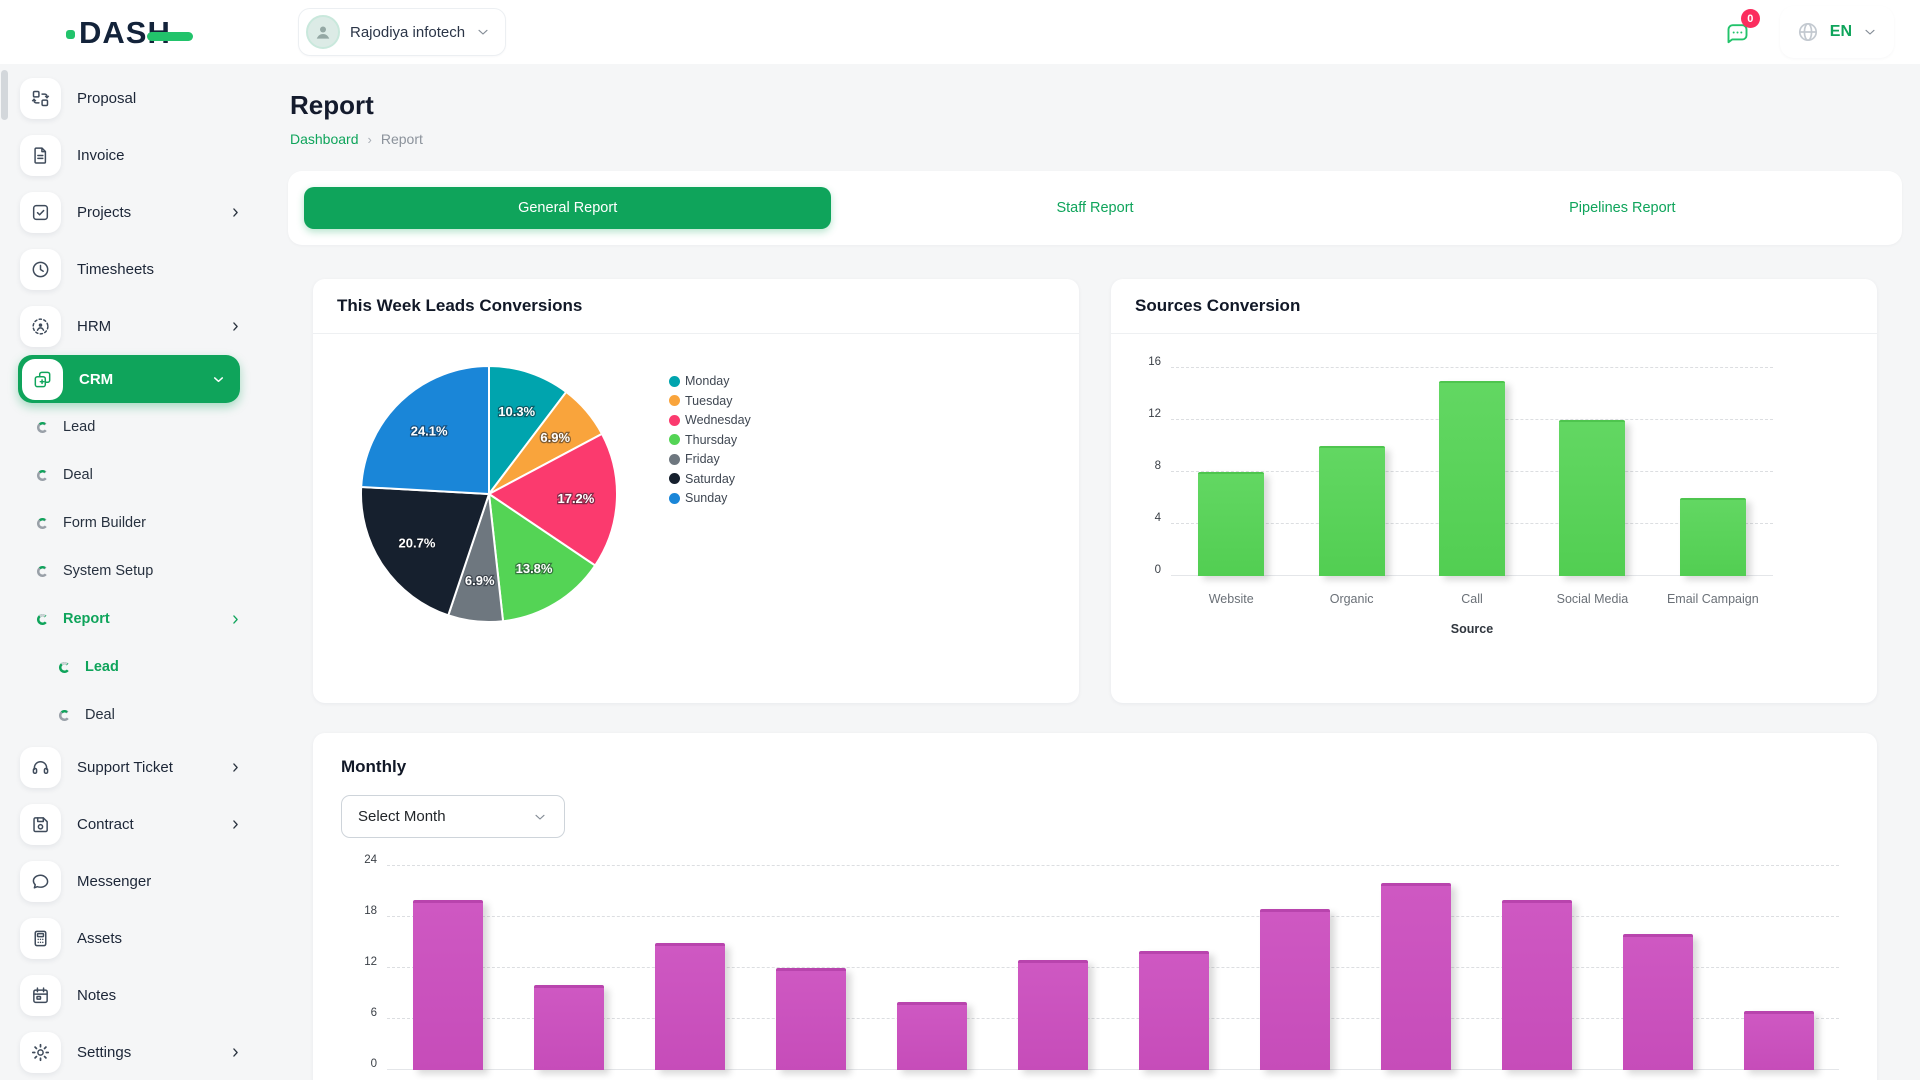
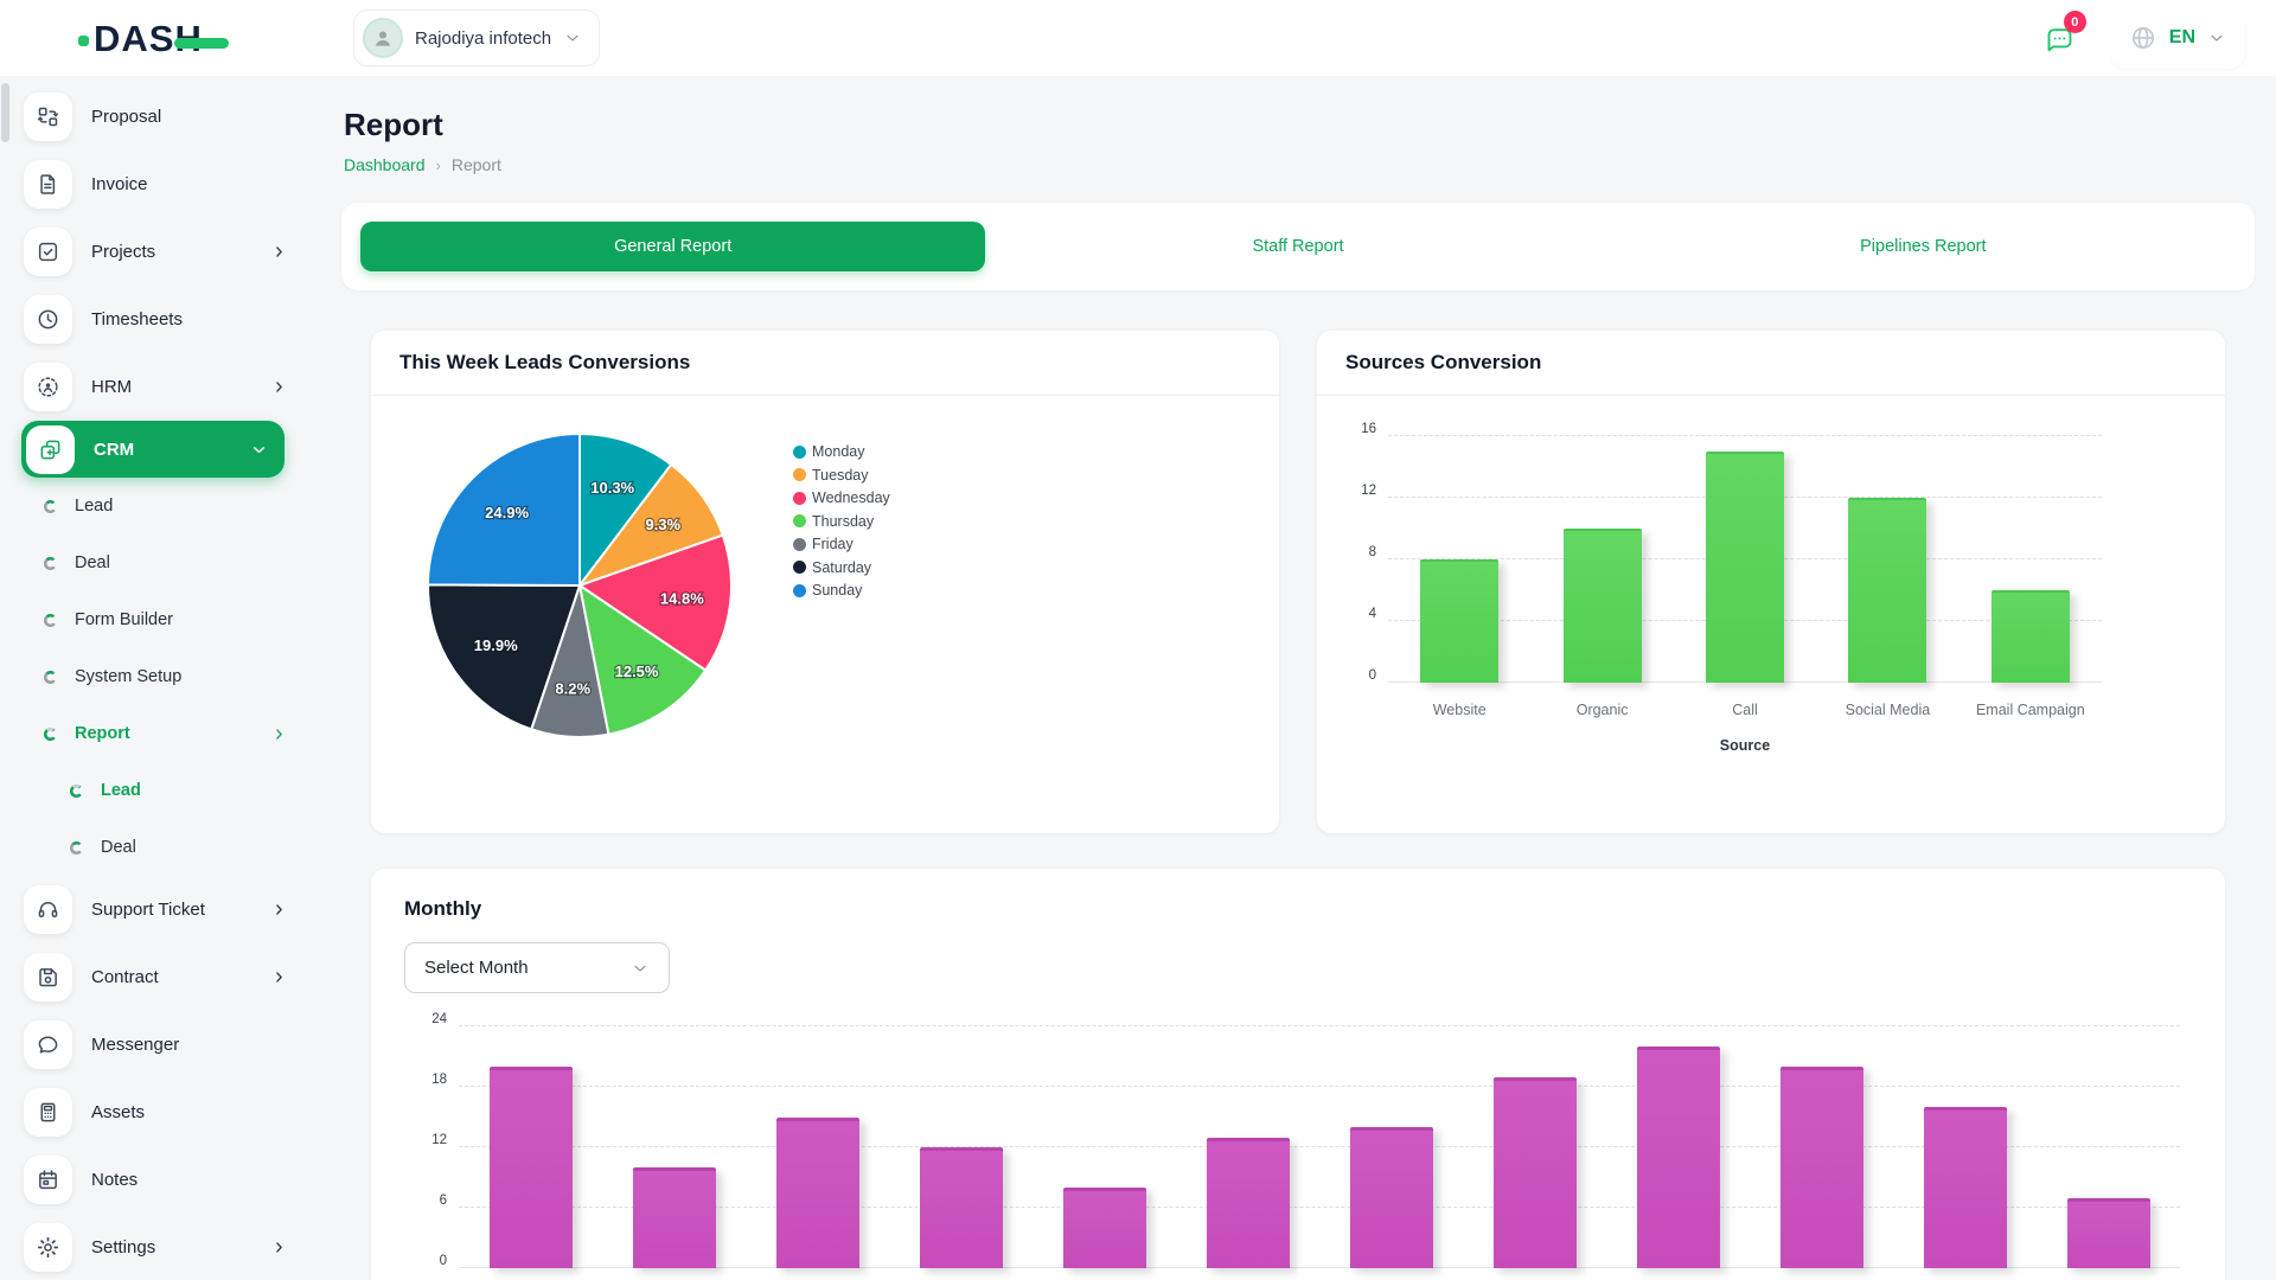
This Week Leads Conversions/Tuesday: 6.9% -> 9.3%
This Week Leads Conversions/Wednesday: 17.2% -> 14.8%
This Week Leads Conversions/Thursday: 13.8% -> 12.5%
This Week Leads Conversions/Friday: 6.9% -> 8.2%
This Week Leads Conversions/Saturday: 20.7% -> 19.9%
This Week Leads Conversions/Sunday: 24.1% -> 24.9%
